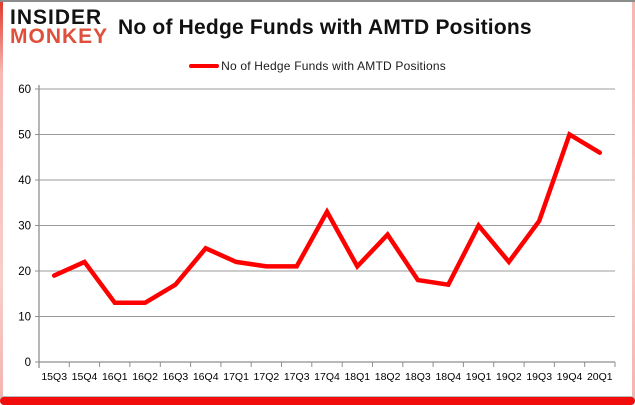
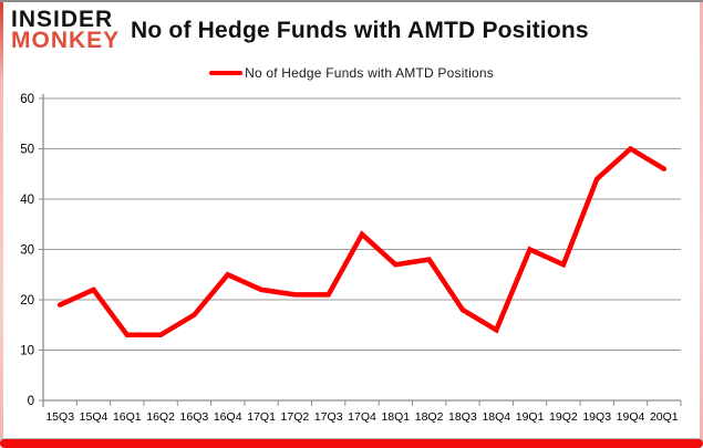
18Q1: 21 -> 27
18Q4: 17 -> 14
19Q2: 22 -> 27
19Q3: 31 -> 44
